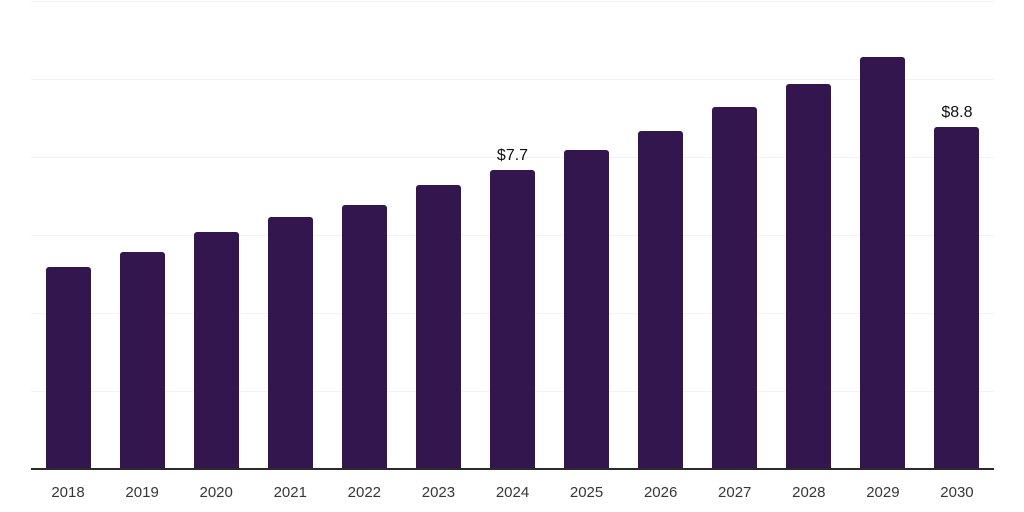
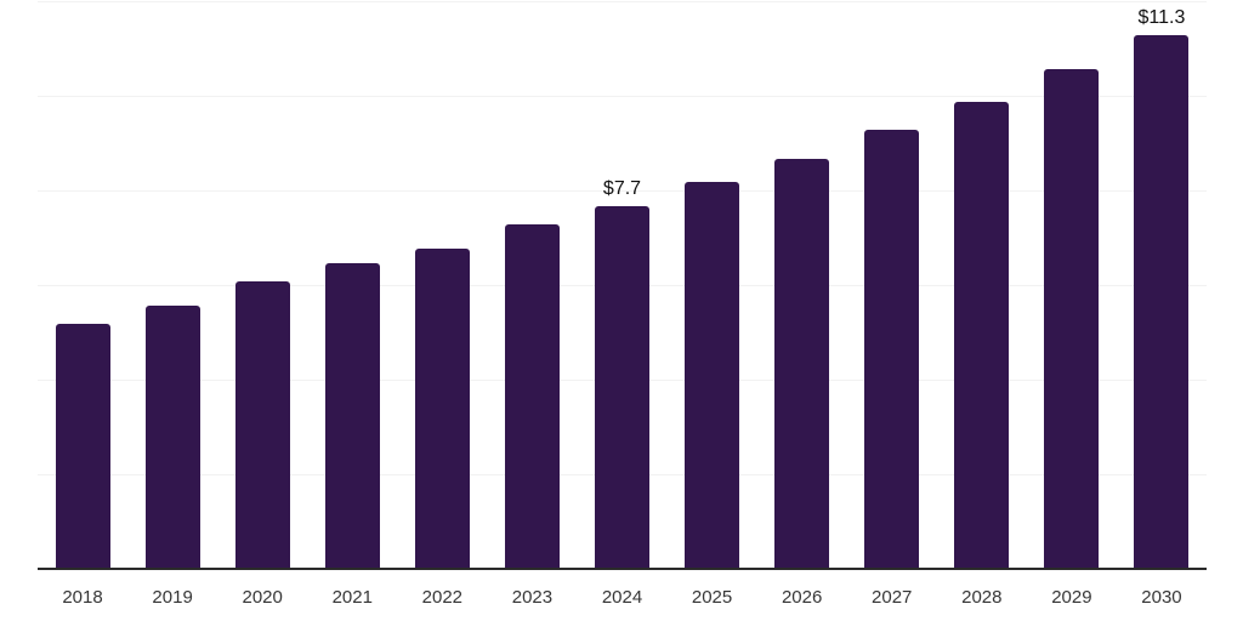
2030: $8.8 -> $11.3
